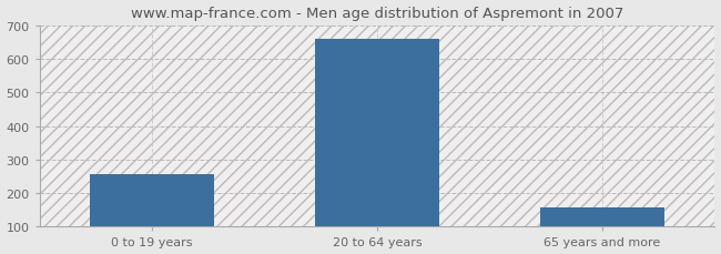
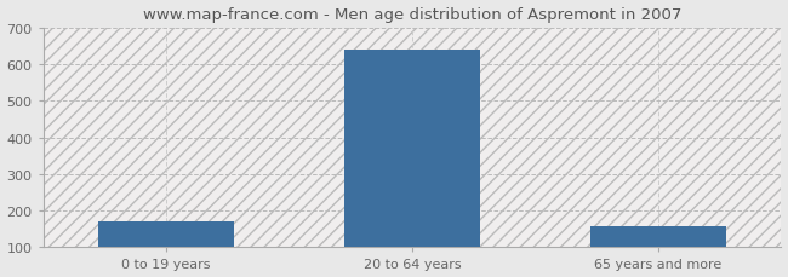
0 to 19 years: 258 -> 170
20 to 64 years: 660 -> 640
